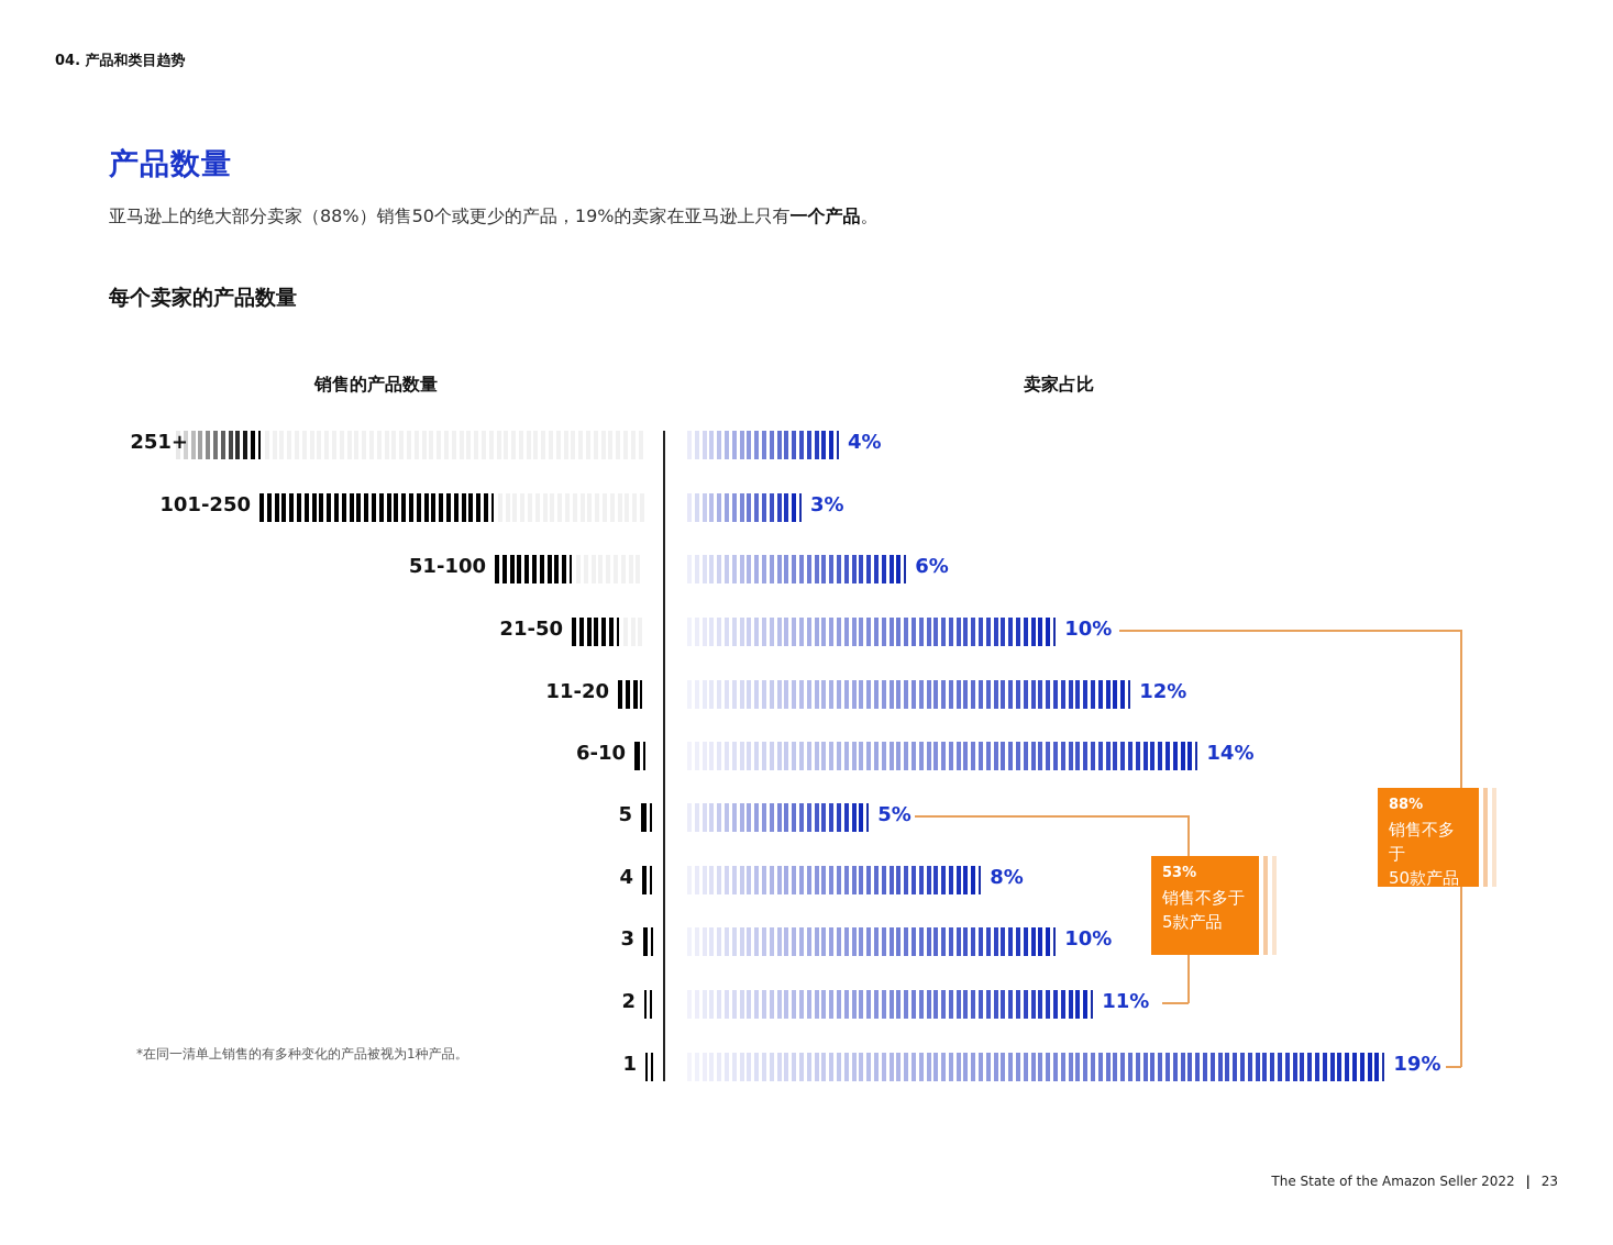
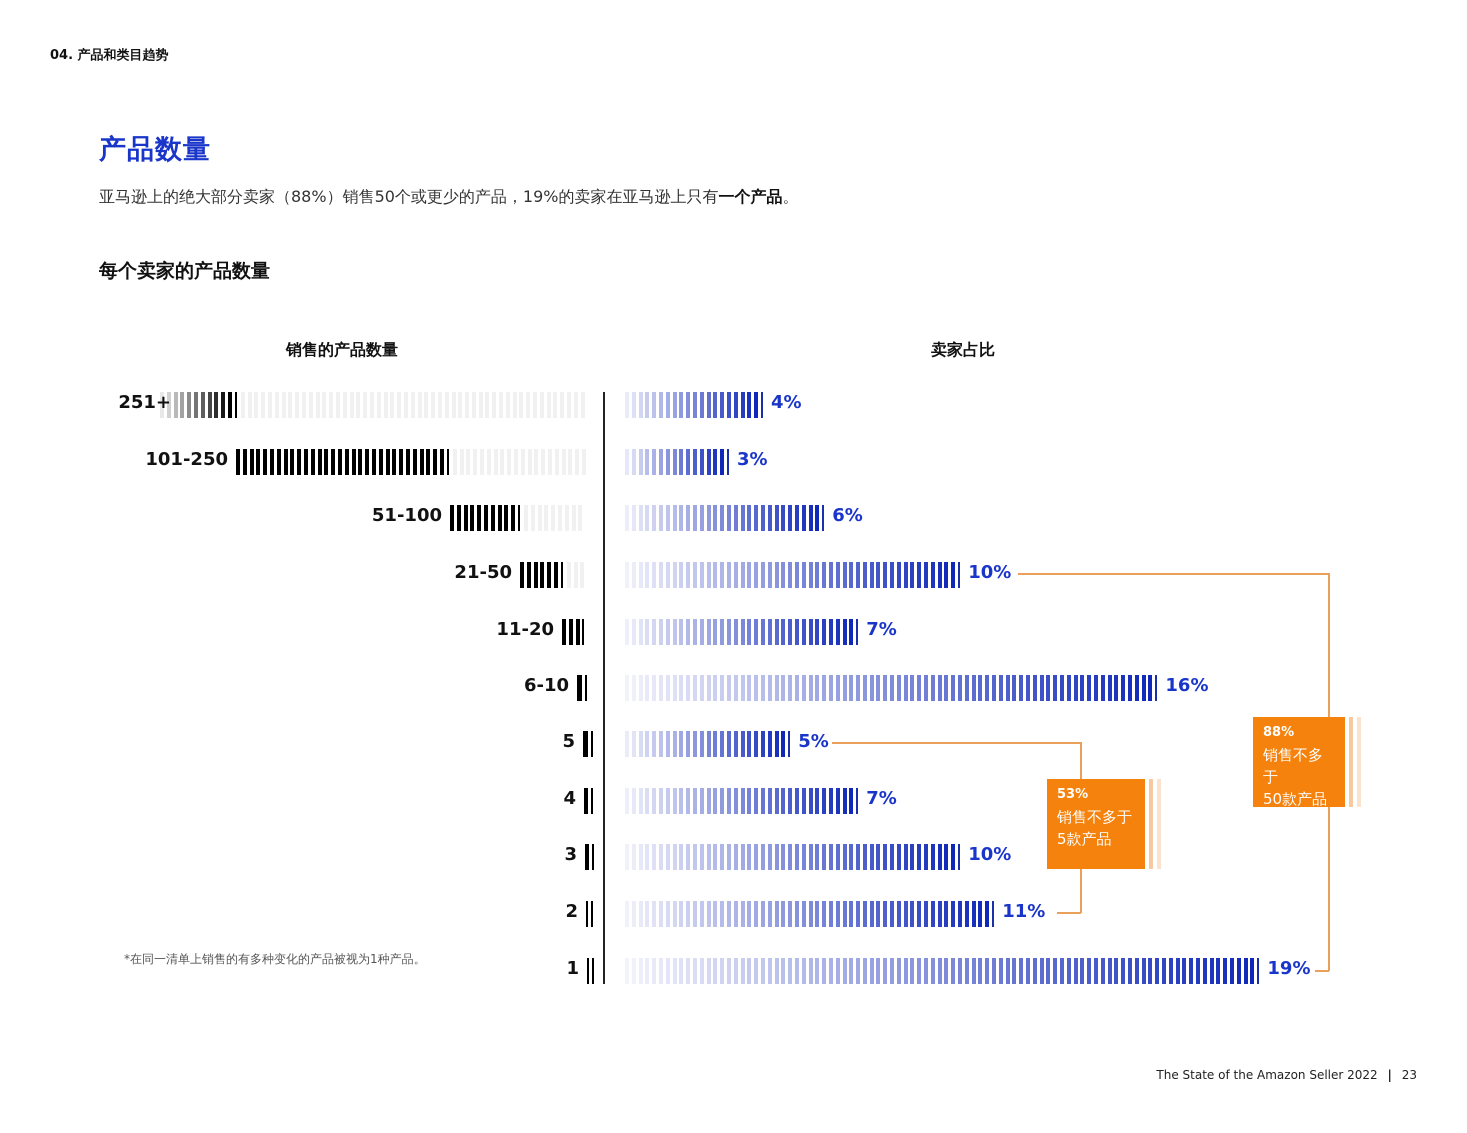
11-20: 12% -> 7%
6-10: 14% -> 16%
4: 8% -> 7%
